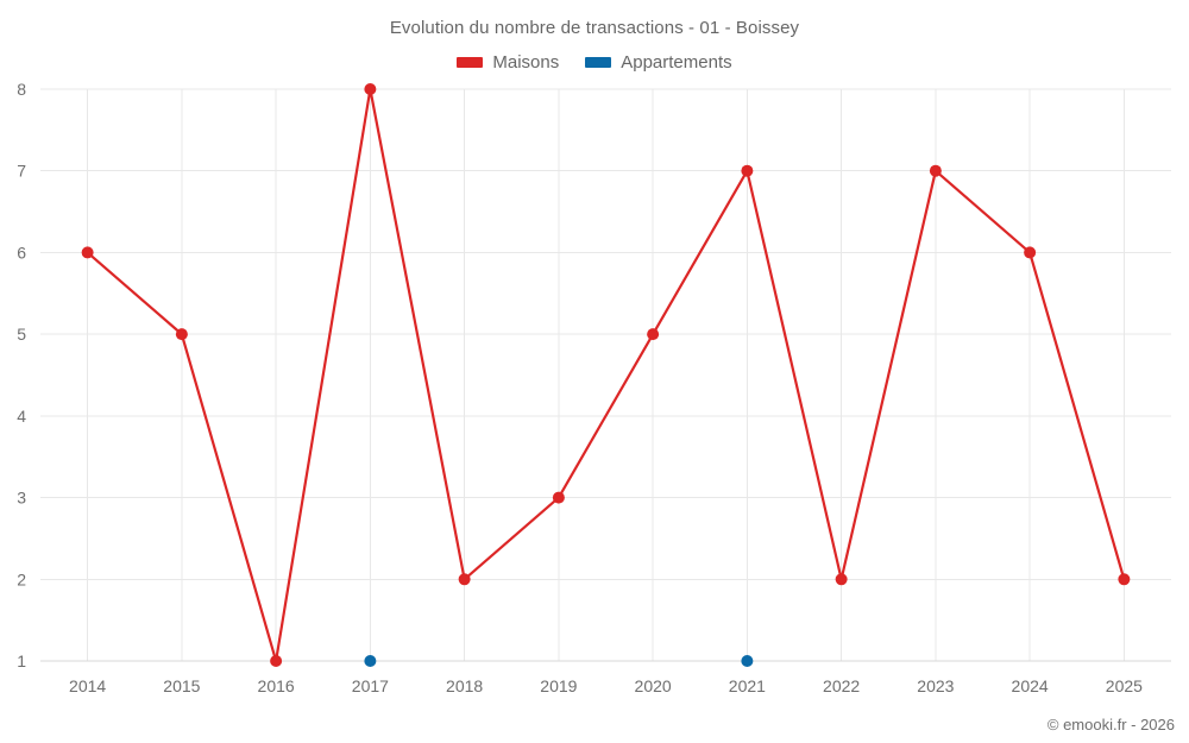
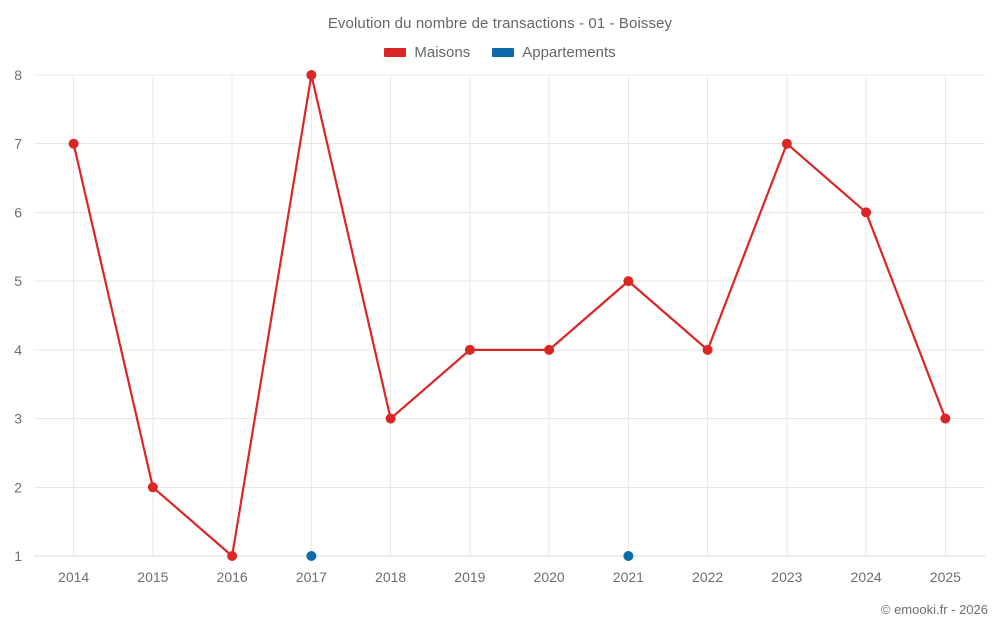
Maisons/2014: 6 -> 7
Maisons/2015: 5 -> 2
Maisons/2018: 2 -> 3
Maisons/2019: 3 -> 4
Maisons/2020: 5 -> 4
Maisons/2021: 7 -> 5
Maisons/2022: 2 -> 4
Maisons/2025: 2 -> 3
